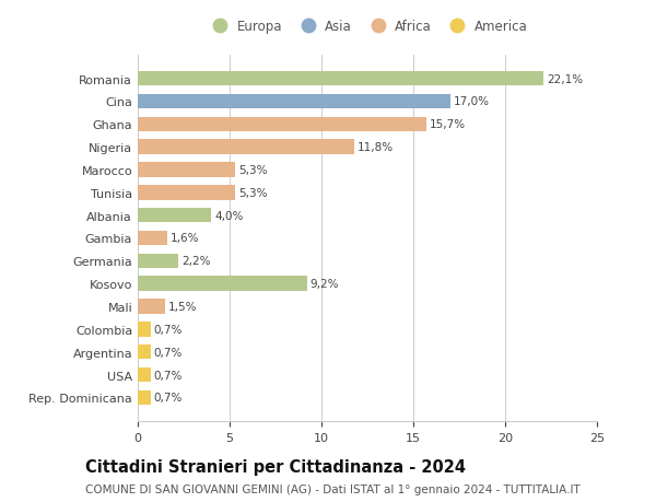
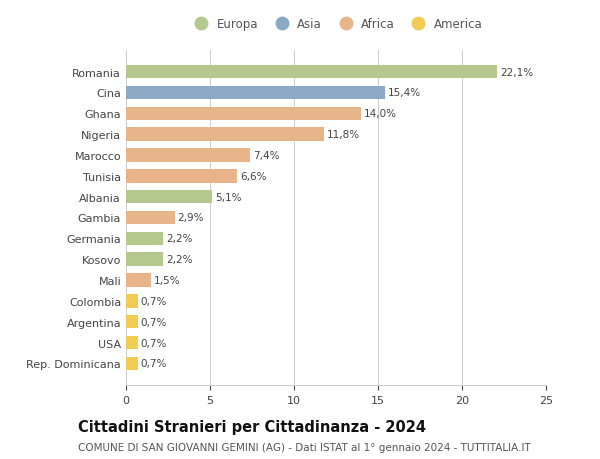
Cina: 17,0% -> 15,4%
Ghana: 15,7% -> 14,0%
Marocco: 5,3% -> 7,4%
Tunisia: 5,3% -> 6,6%
Albania: 4,0% -> 5,1%
Gambia: 1,6% -> 2,9%
Kosovo: 9,2% -> 2,2%
